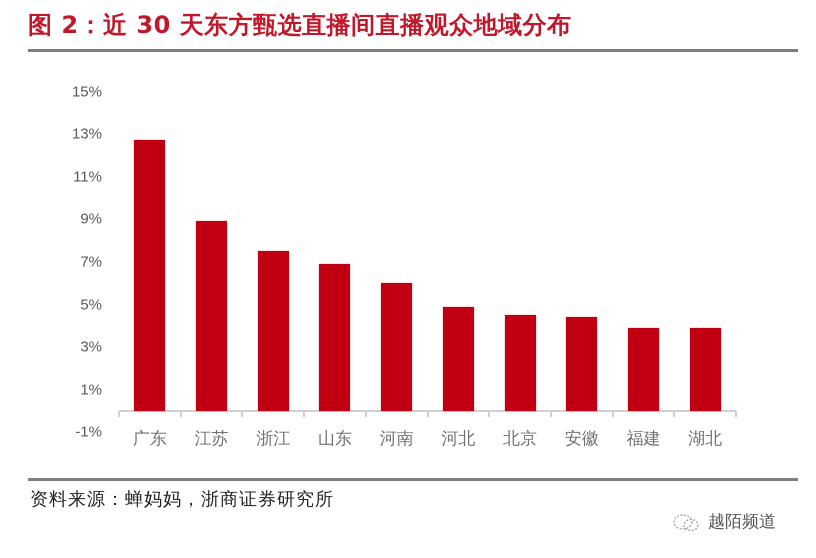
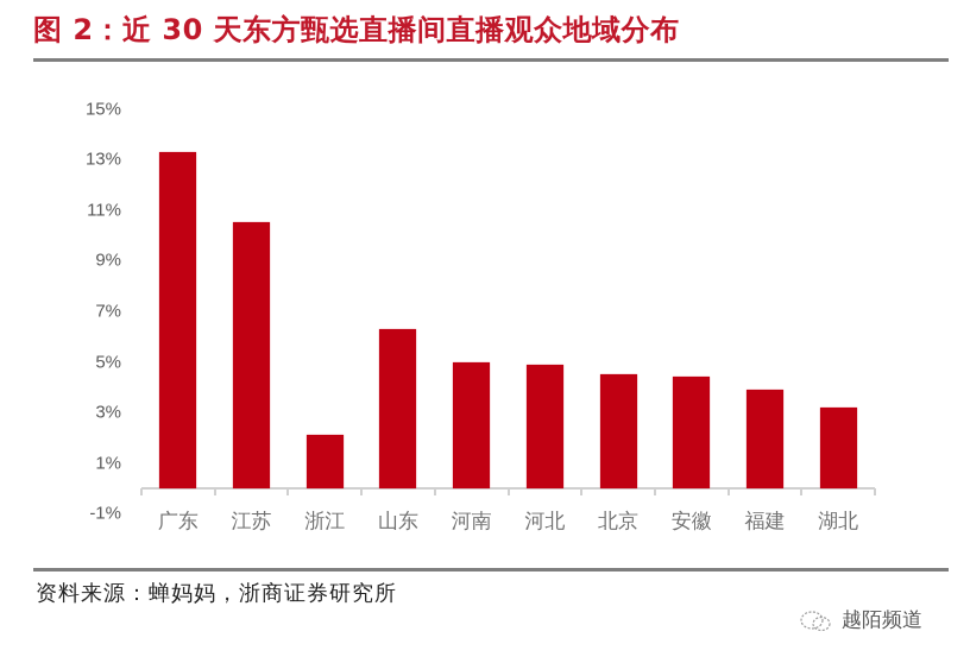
广东: 12.7% -> 13.3%
江苏: 8.9% -> 10.5%
浙江: 7.5% -> 2.1%
山东: 6.9% -> 6.3%
河南: 6.0% -> 5.0%
湖北: 3.9% -> 3.2%
